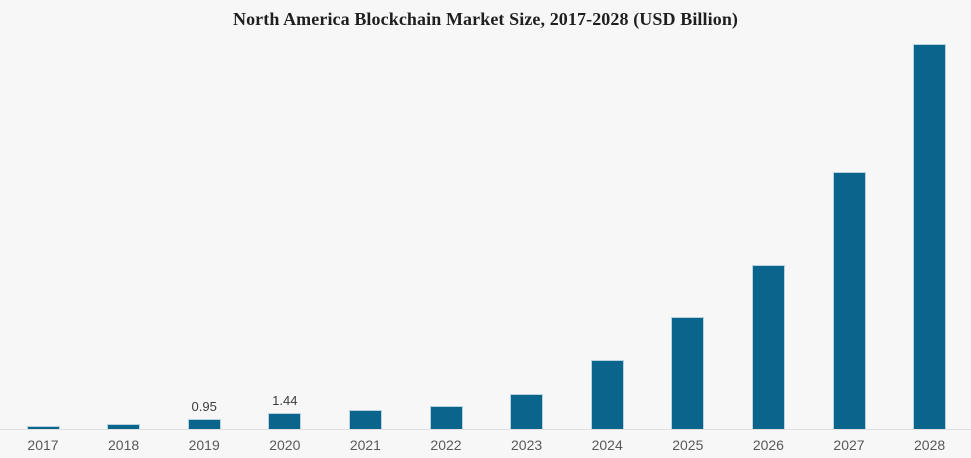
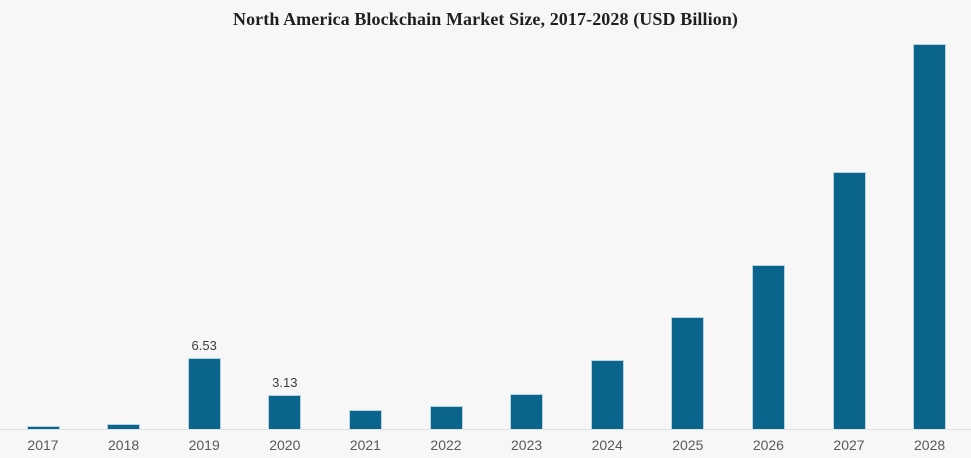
2019: 0.95 -> 6.53
2020: 1.44 -> 3.13
